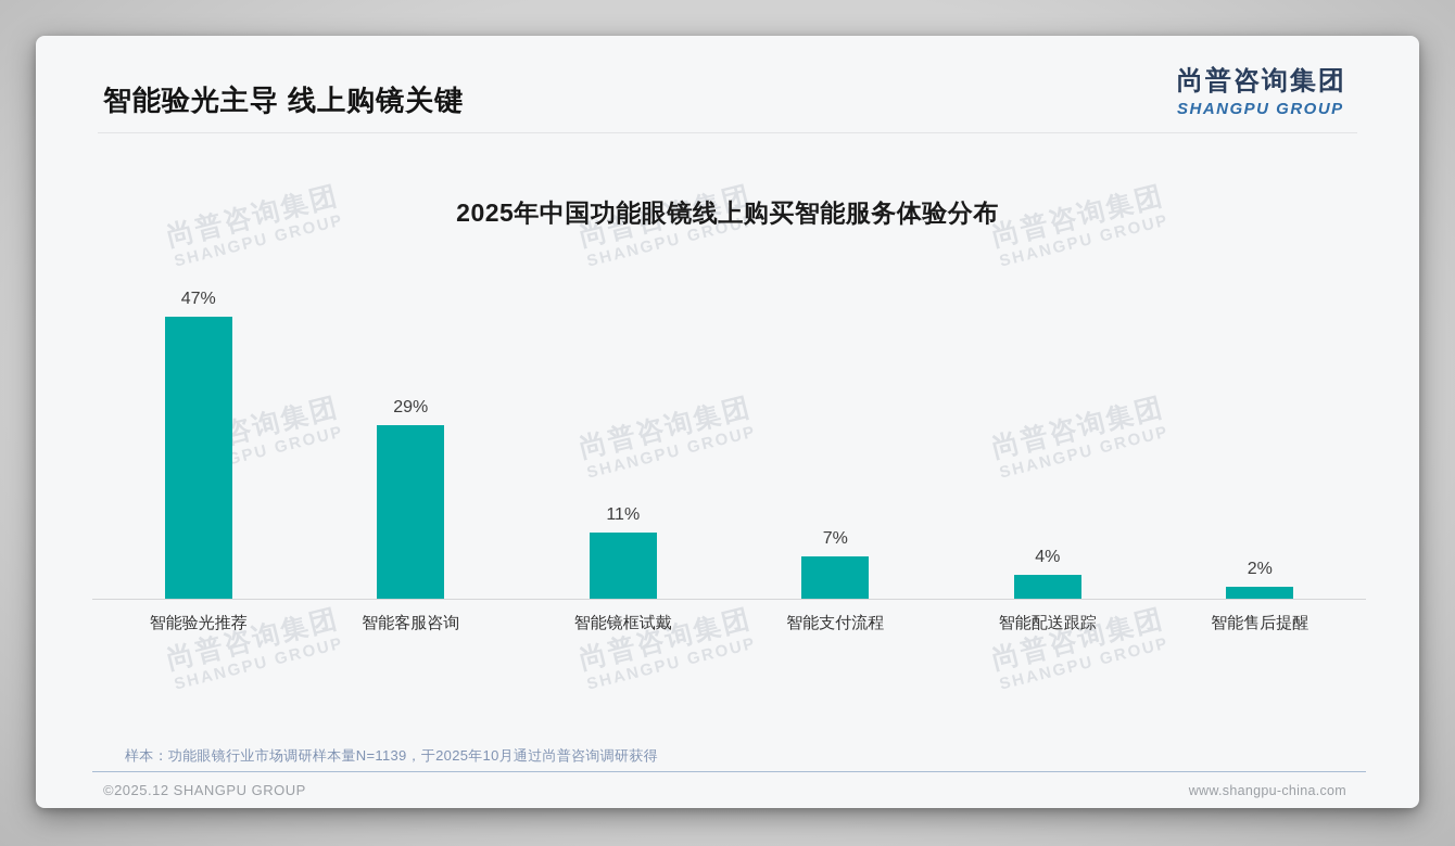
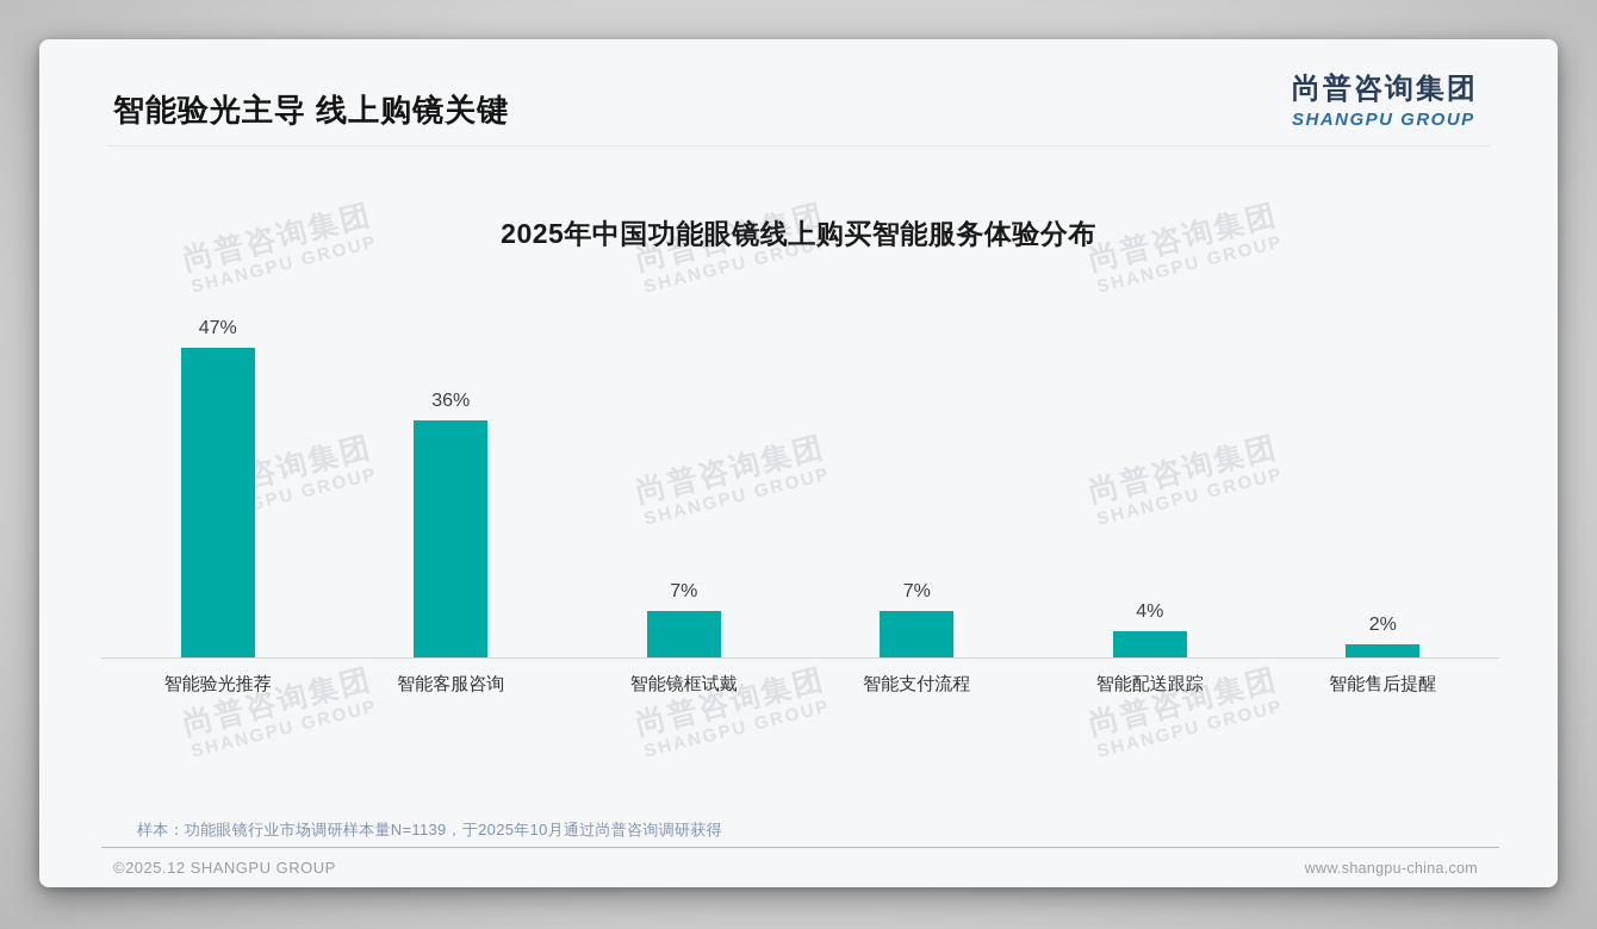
智能客服咨询: 29% -> 36%
智能镜框试戴: 11% -> 7%
